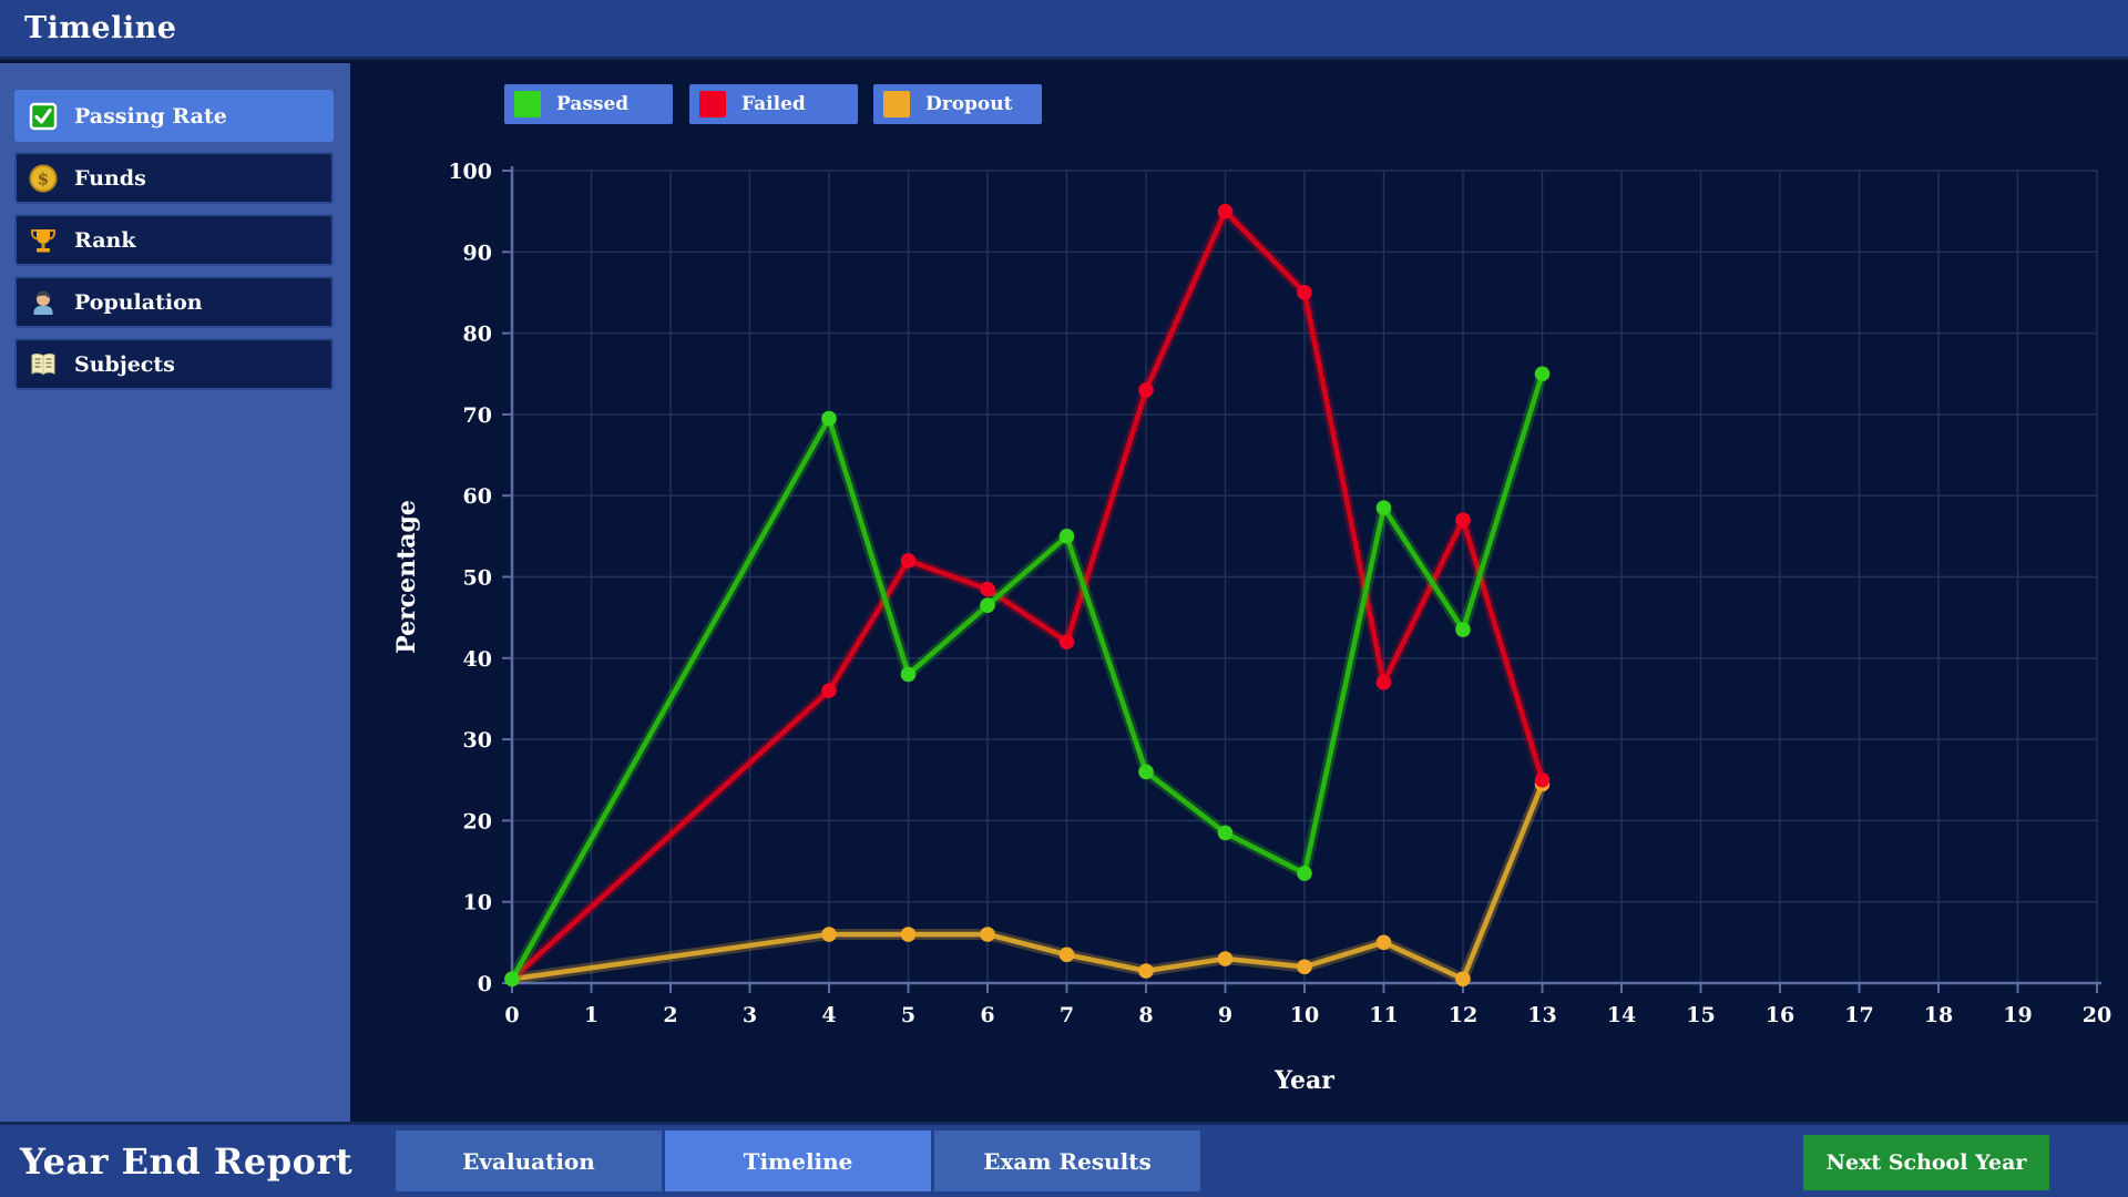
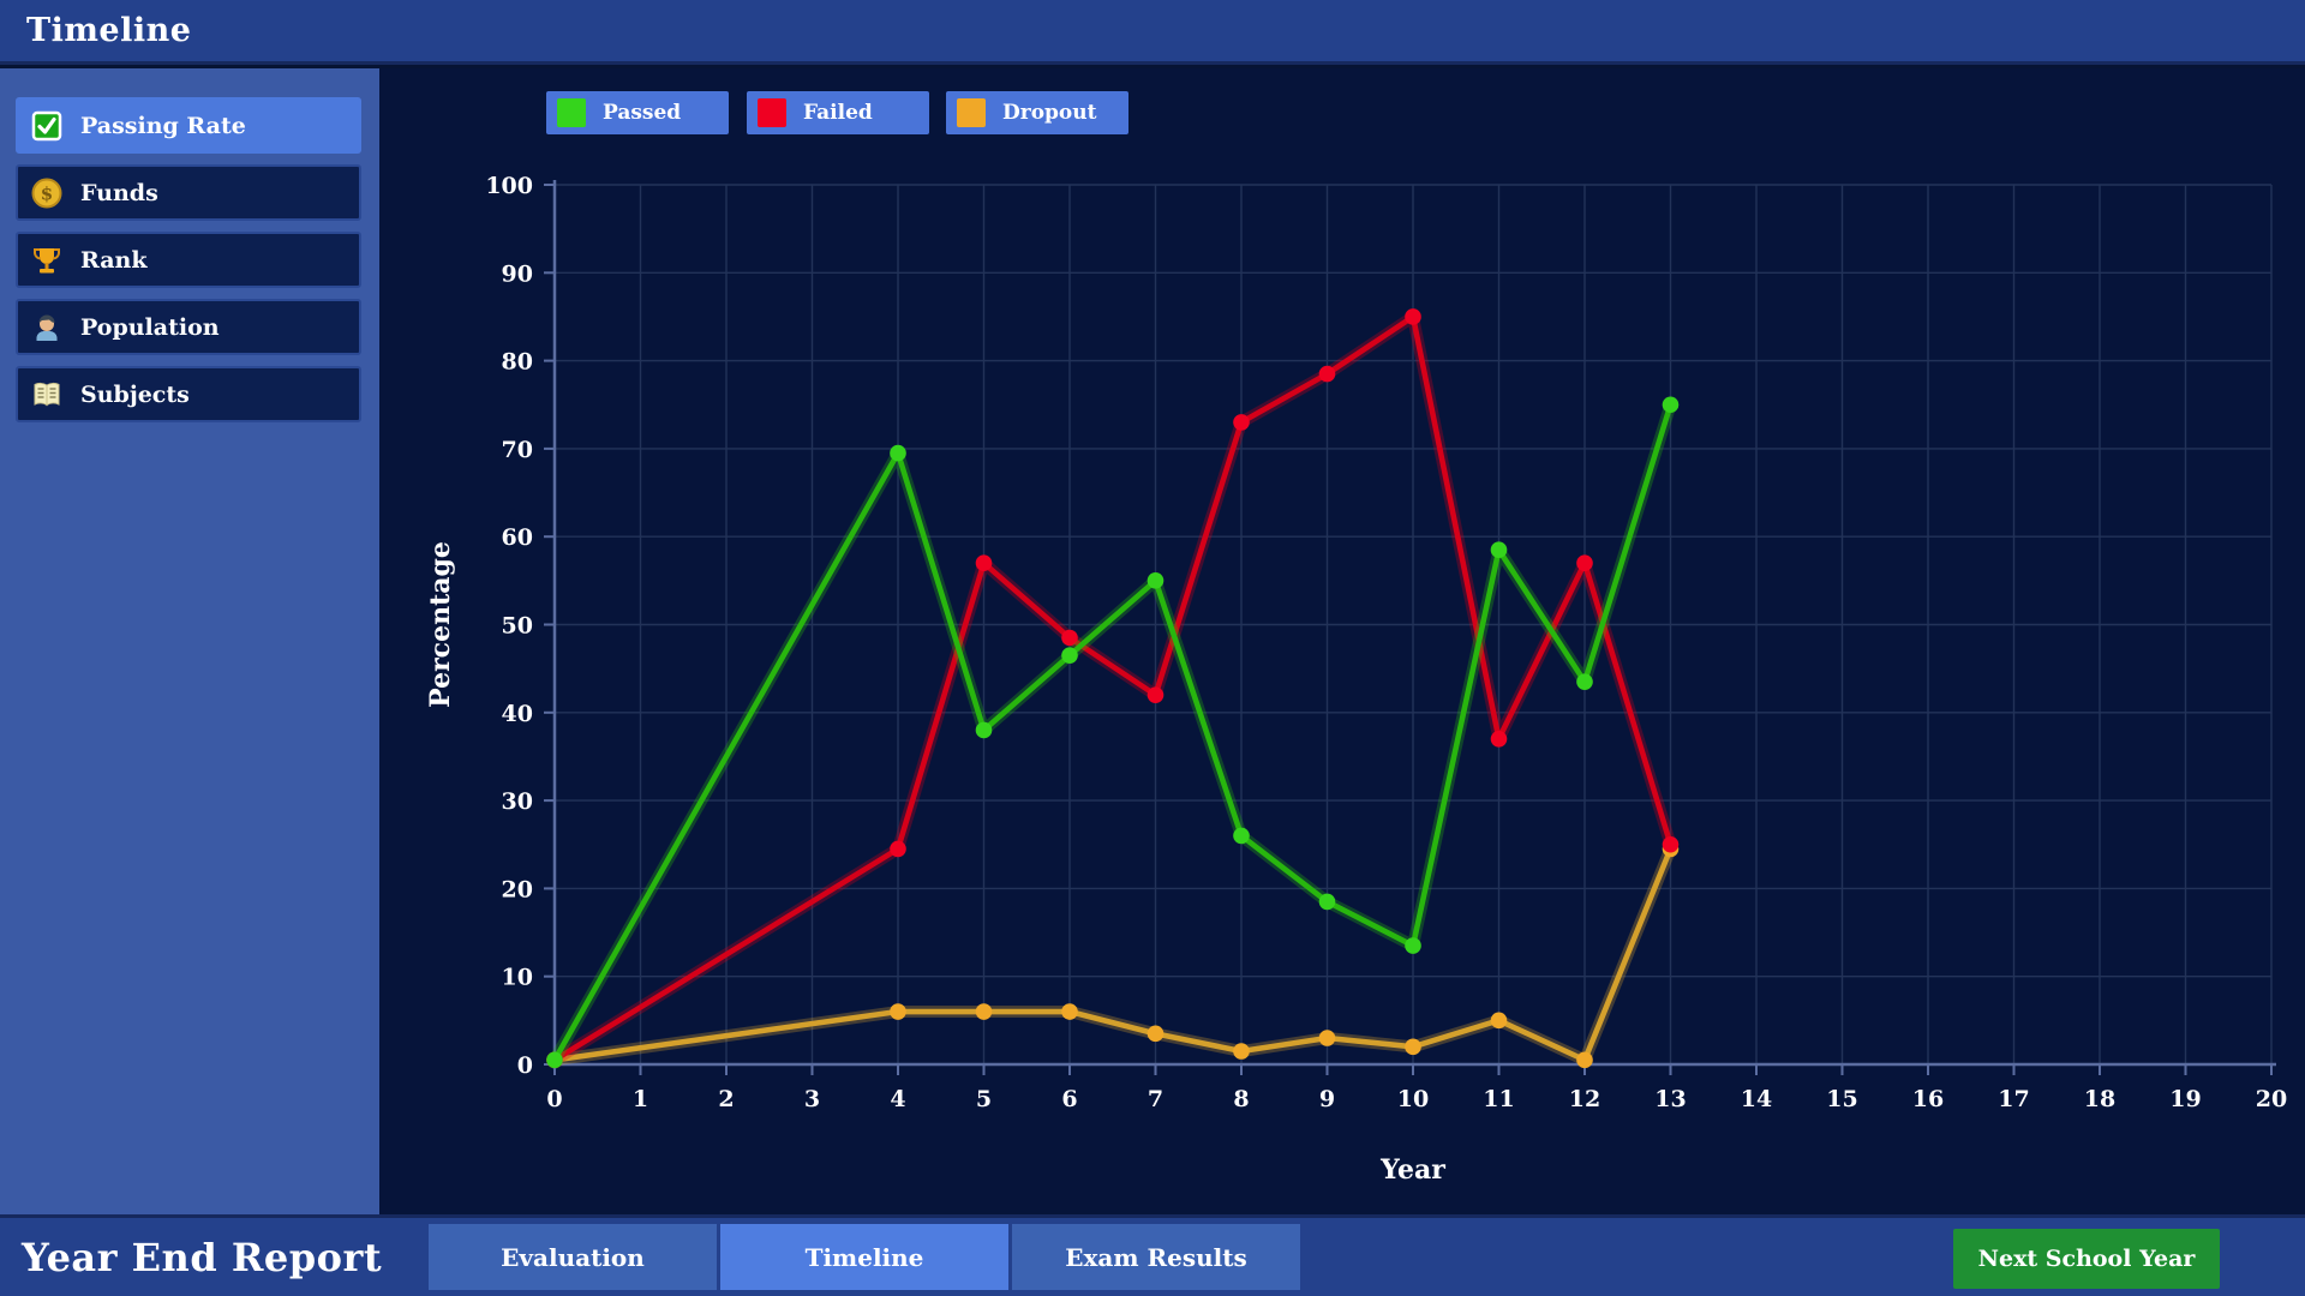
Failed/4: 36 -> 24
Failed/5: 52 -> 57
Failed/9: 95 -> 78
